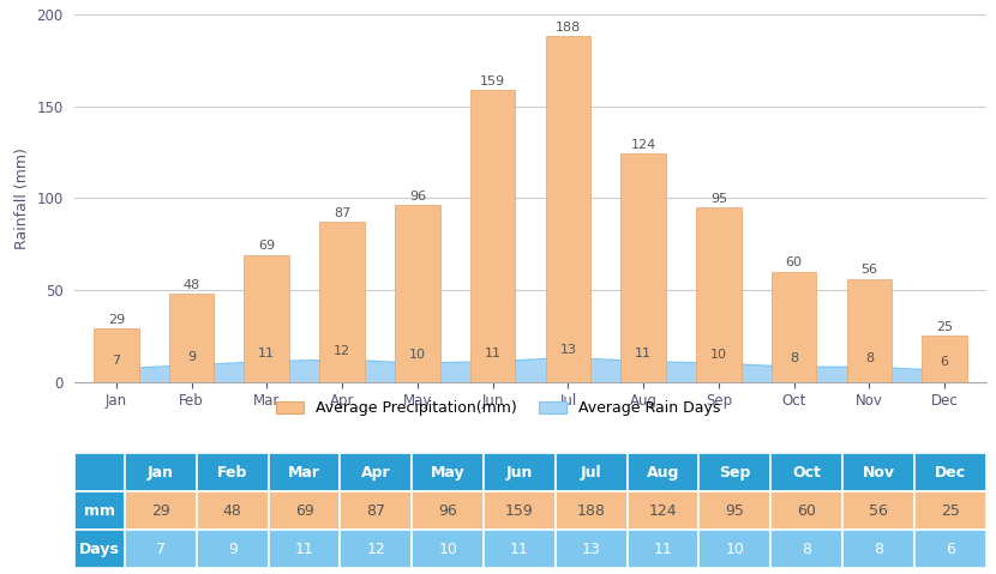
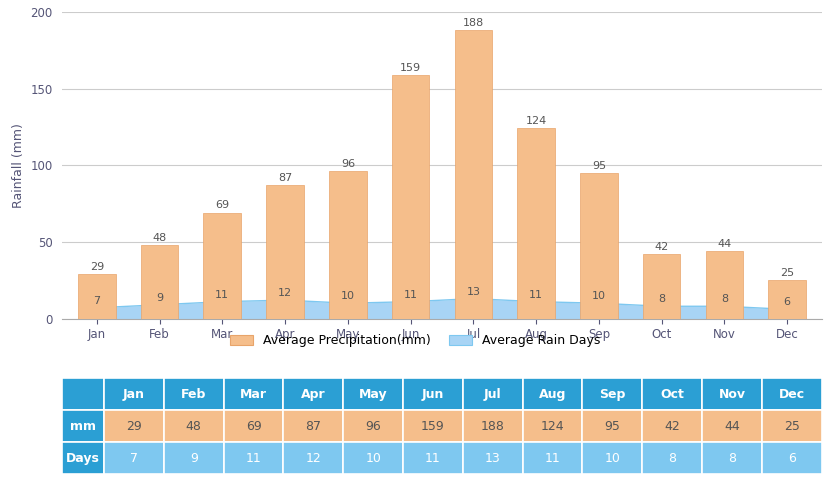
Average Precipitation(mm)/Oct: 60 -> 42
Average Precipitation(mm)/Nov: 56 -> 44
